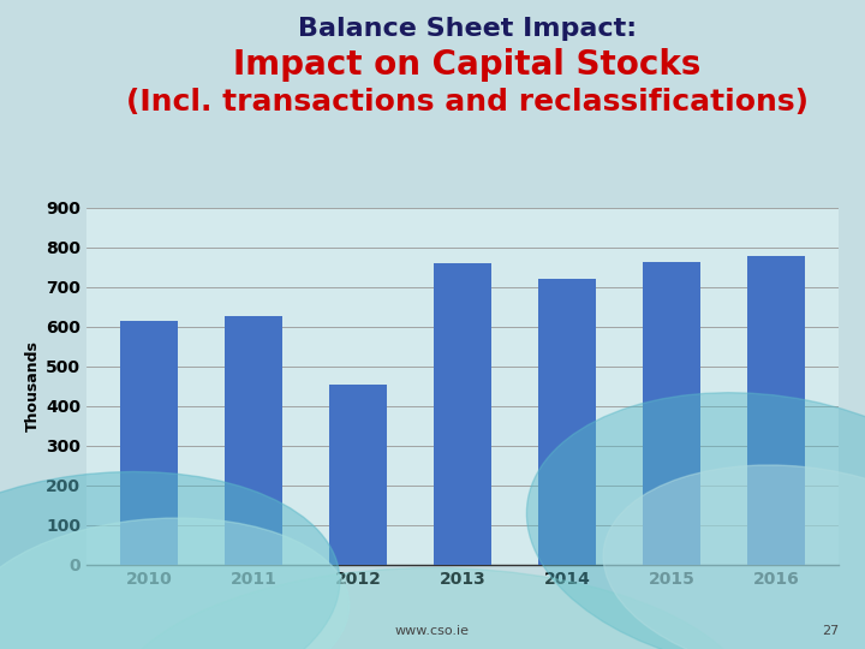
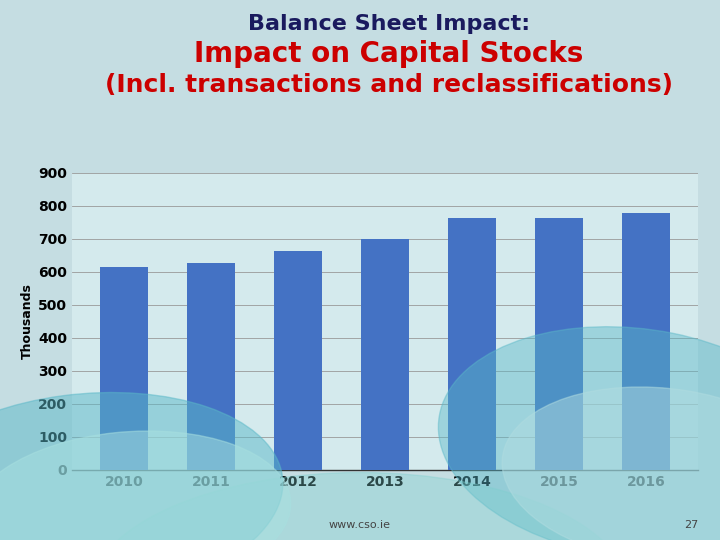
2012: 455 -> 662
2013: 760 -> 698
2014: 720 -> 762
